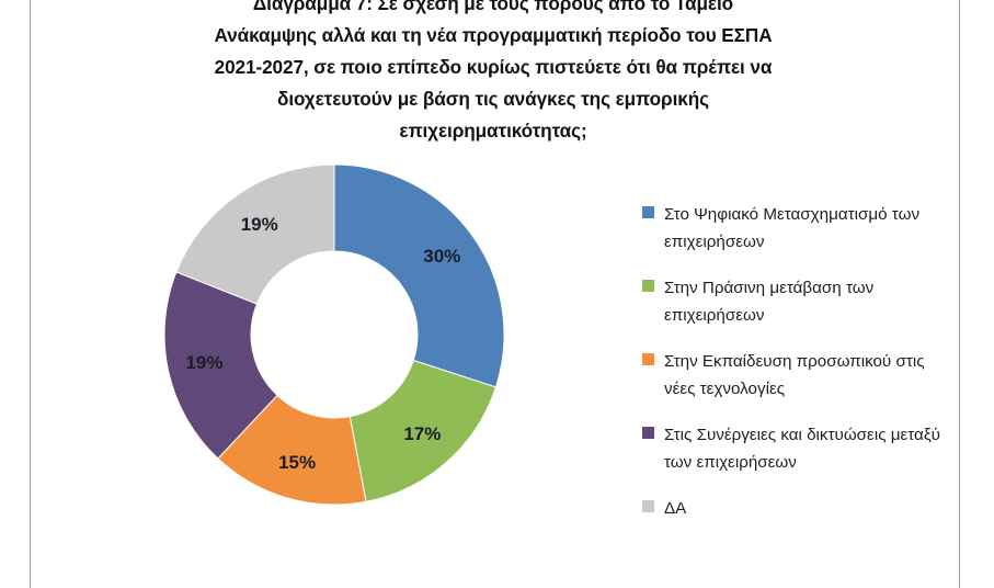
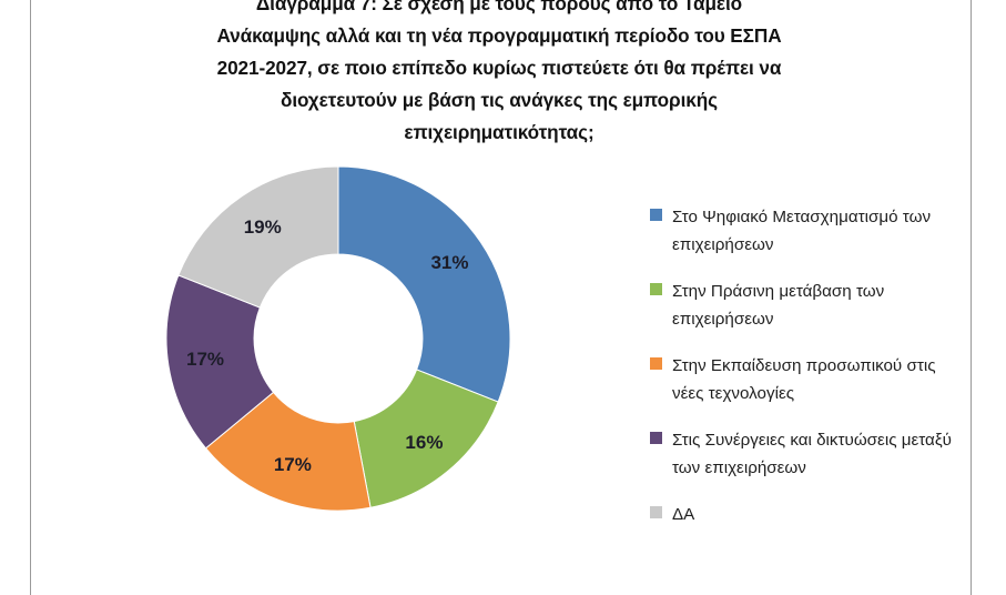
Στο Ψηφιακό Μετασχηματισμό των επιχειρήσεων: 30% -> 31%
Στην Πράσινη μετάβαση των επιχειρήσεων: 17% -> 16%
Στην Εκπαίδευση προσωπικού στις νέες τεχνολογίες: 15% -> 17%
Στις Συνέργειες και δικτυώσεις μεταξύ των επιχειρήσεων: 19% -> 17%
